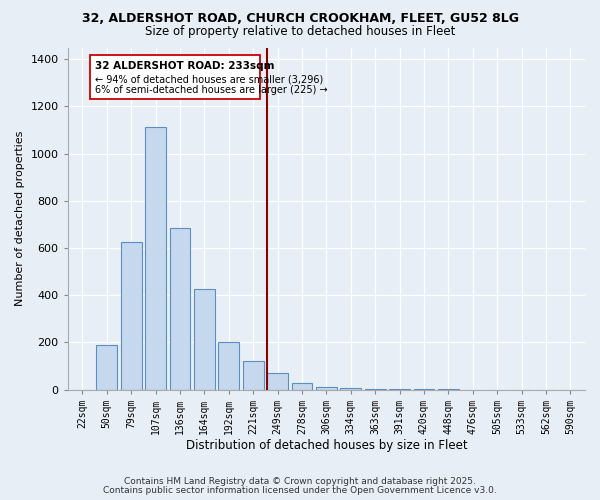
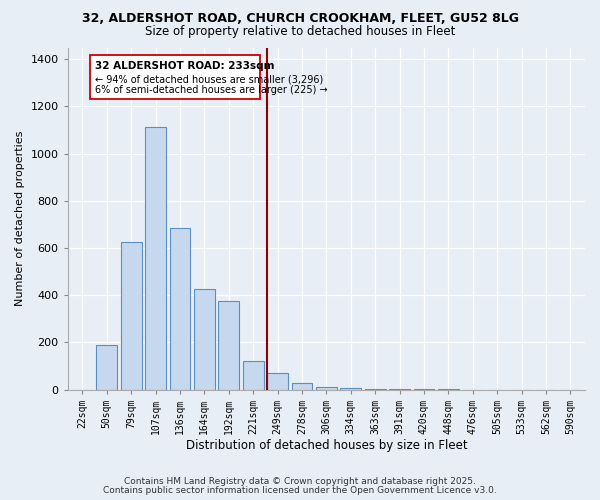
192sqm: 200 -> 375
